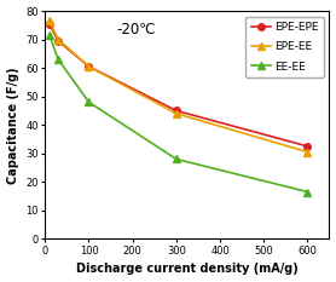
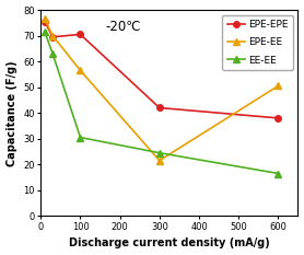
EPE-EPE/100: 60.5 -> 70.5
EPE-EE/100: 60.5 -> 56.5
EE-EE/100: 48.0 -> 30.5
EPE-EPE/300: 45.0 -> 42.0
EPE-EE/300: 44.0 -> 21.5
EE-EE/300: 28.0 -> 24.5
EPE-EPE/600: 32.5 -> 38.0
EPE-EE/600: 30.5 -> 50.5
